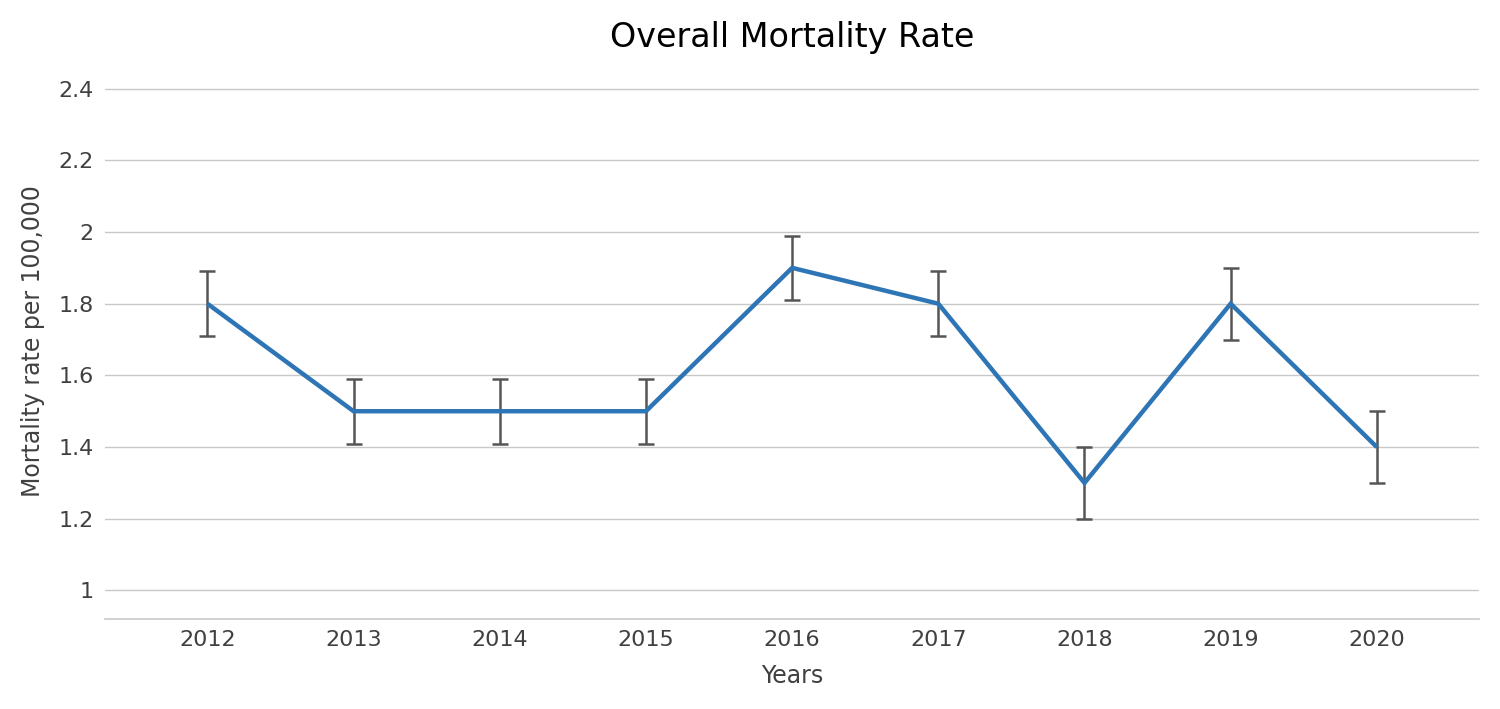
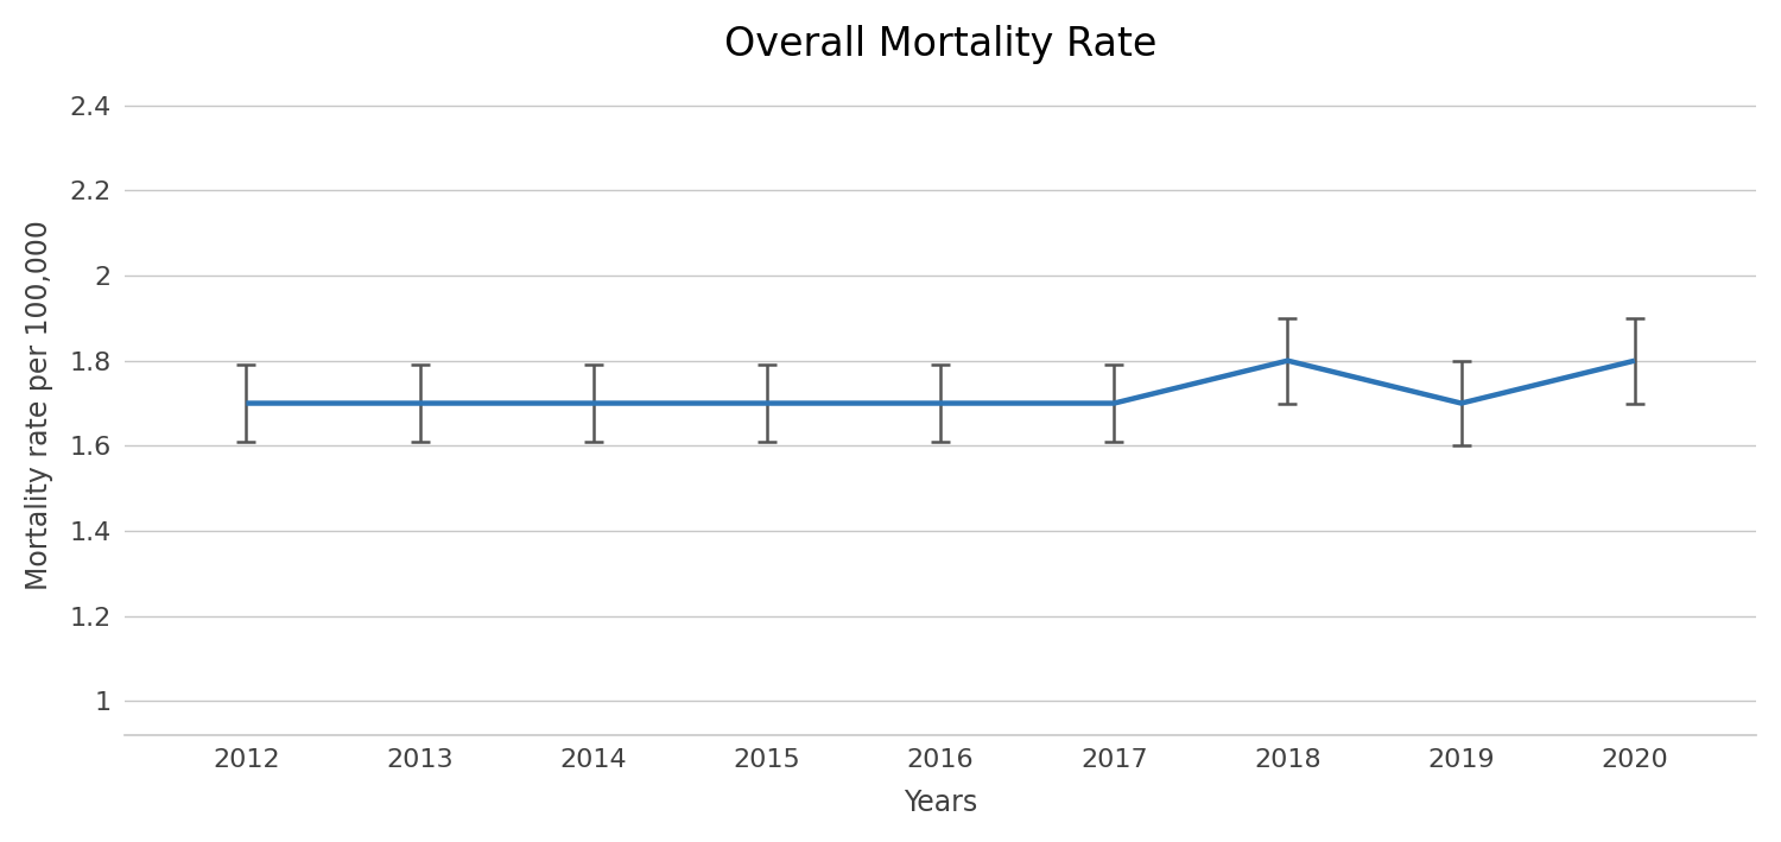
2012: 1.8 -> 1.7
2013: 1.5 -> 1.7
2014: 1.5 -> 1.7
2015: 1.5 -> 1.7
2016: 1.9 -> 1.7
2017: 1.8 -> 1.7
2018: 1.3 -> 1.8
2019: 1.8 -> 1.7
2020: 1.4 -> 1.8
